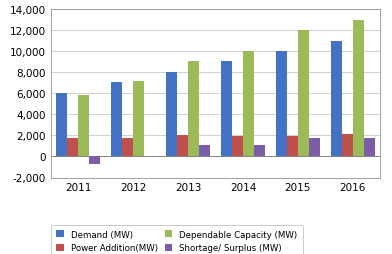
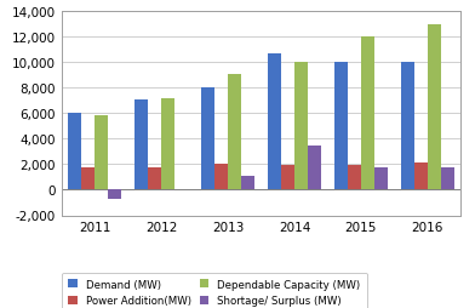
Demand (MW)/2014: 9,100 -> 10,700
Shortage/ Surplus (MW)/2014: 1,100 -> 3,500
Demand (MW)/2016: 11,000 -> 10,000
